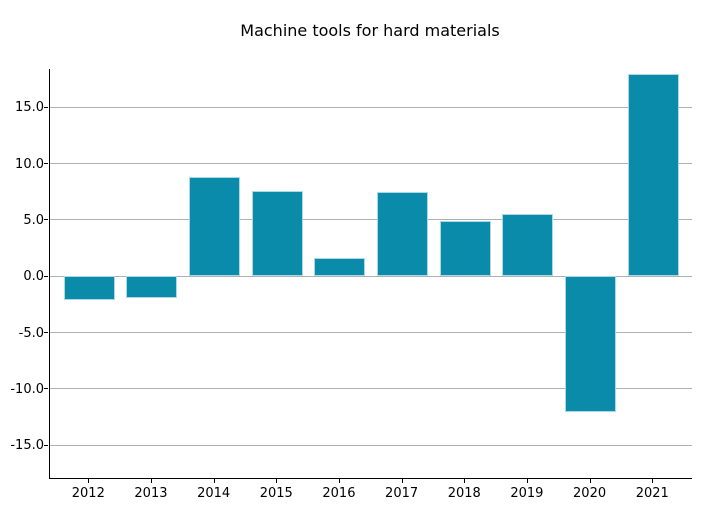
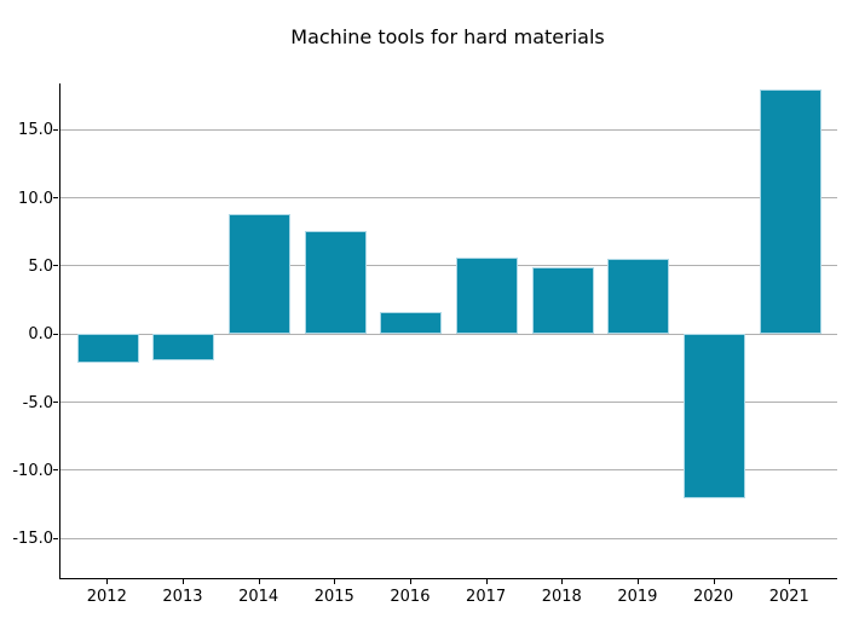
2017: 7.5 -> 5.6
